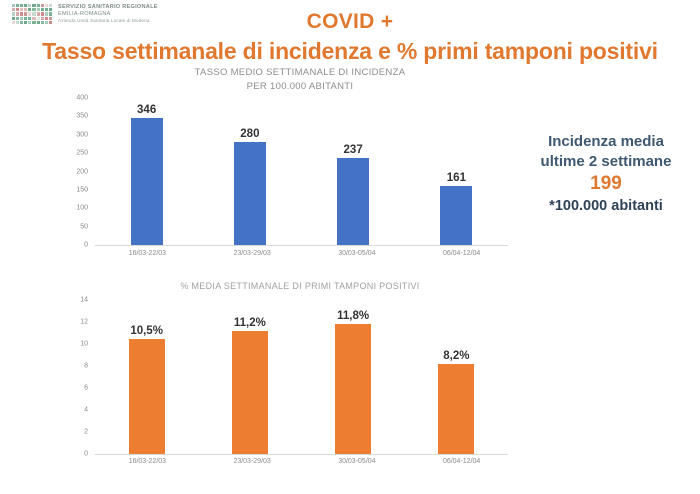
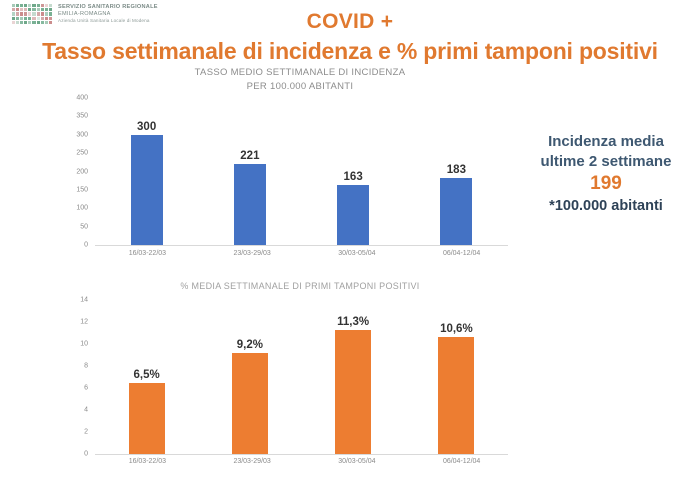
TASSO MEDIO SETTIMANALE DI INCIDENZA/16/03-22/03: 346 -> 300
TASSO MEDIO SETTIMANALE DI INCIDENZA/23/03-29/03: 280 -> 221
TASSO MEDIO SETTIMANALE DI INCIDENZA/30/03-05/04: 237 -> 163
TASSO MEDIO SETTIMANALE DI INCIDENZA/06/04-12/04: 161 -> 183
% MEDIA SETTIMANALE DI PRIMI TAMPONI POSITIVI/16/03-22/03: 10,5% -> 6,5%
% MEDIA SETTIMANALE DI PRIMI TAMPONI POSITIVI/23/03-29/03: 11,2% -> 9,2%
% MEDIA SETTIMANALE DI PRIMI TAMPONI POSITIVI/30/03-05/04: 11,8% -> 11,3%
% MEDIA SETTIMANALE DI PRIMI TAMPONI POSITIVI/06/04-12/04: 8,2% -> 10,6%
